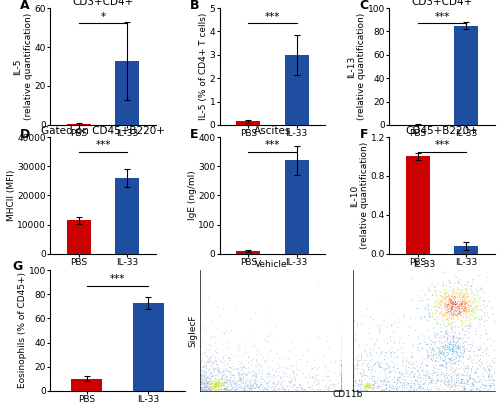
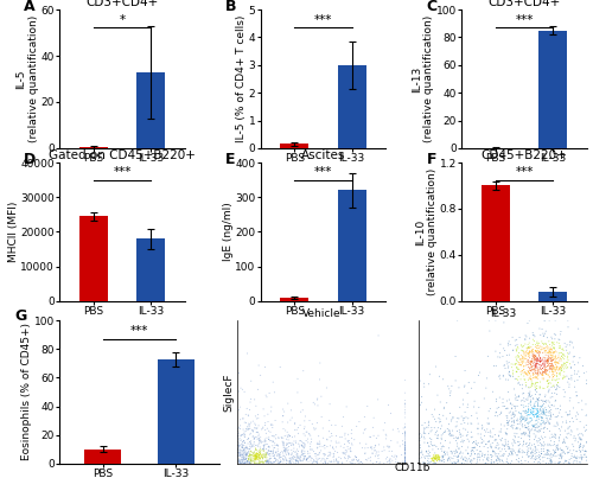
Gated on CD45+B220+/PBS: 11500 -> 24500
Gated on CD45+B220+/IL-33: 26000 -> 18000
